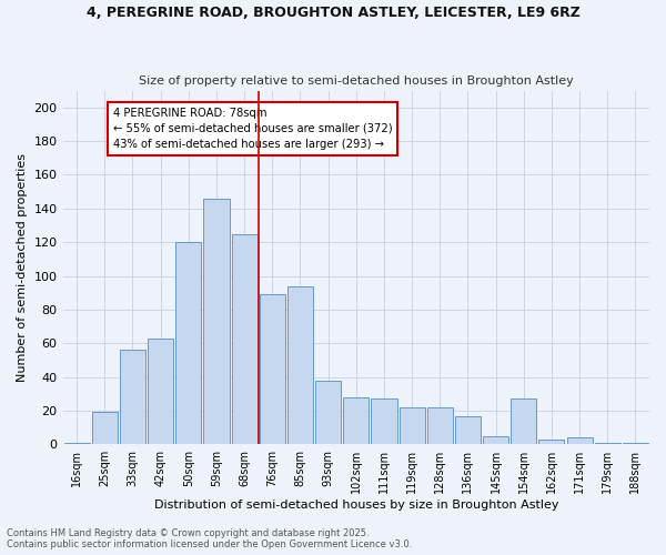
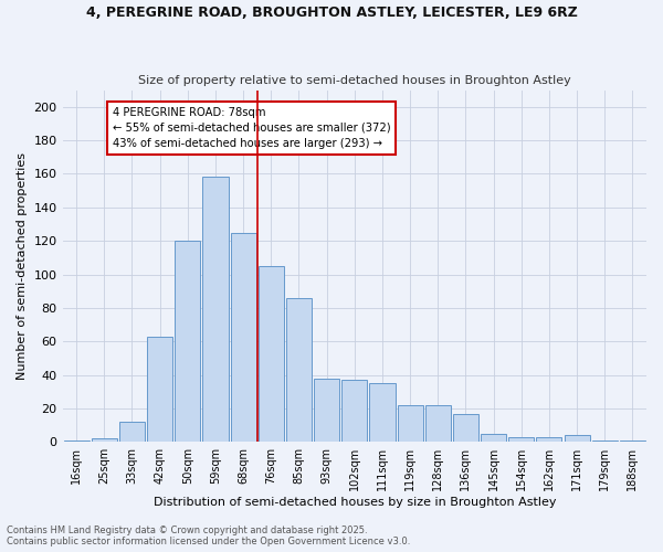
25sqm: 19 -> 2
33sqm: 56 -> 12
59sqm: 146 -> 158
76sqm: 89 -> 105
85sqm: 94 -> 86
102sqm: 28 -> 37
111sqm: 27 -> 35
154sqm: 27 -> 3
